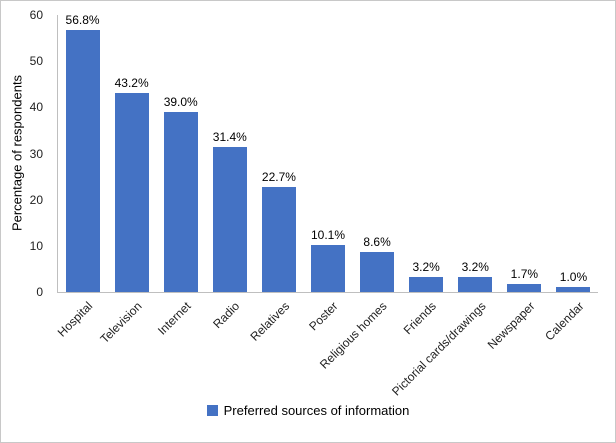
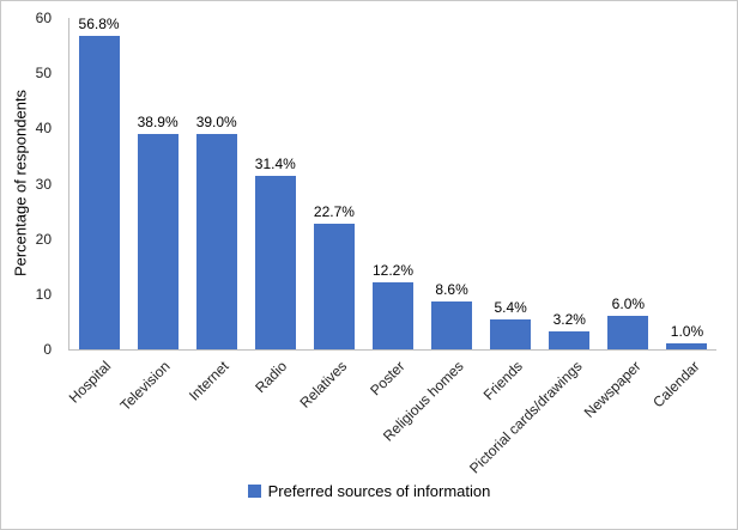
Television: 43.2% -> 38.9%
Poster: 10.1% -> 12.2%
Friends: 3.2% -> 5.4%
Newspaper: 1.7% -> 6.0%
